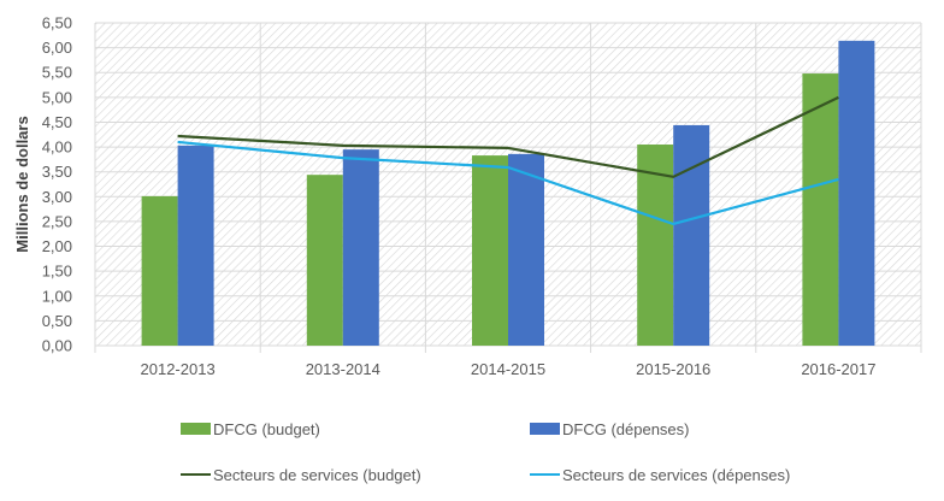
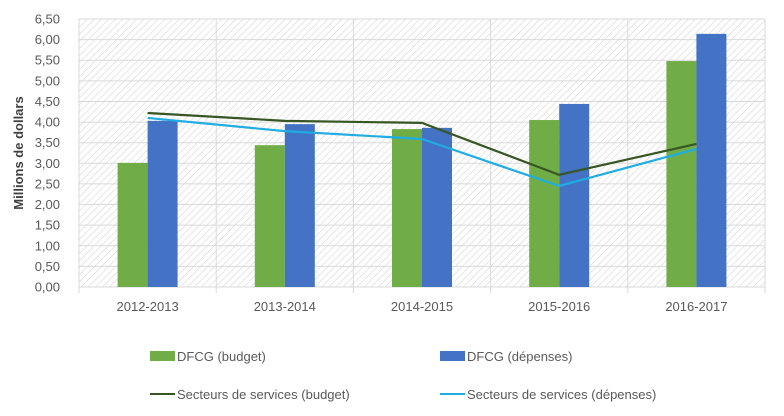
Secteurs de services (budget)/2015-2016: 3,4 -> 2,7
Secteurs de services (budget)/2016-2017: 5,0 -> 3,5
